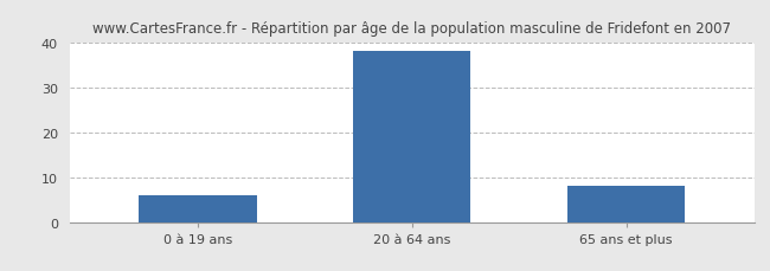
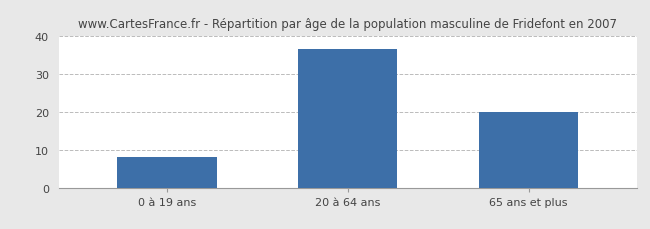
0 à 19 ans: 6.0 -> 8.0
20 à 64 ans: 38.0 -> 36.5
65 ans et plus: 8.0 -> 20.0
